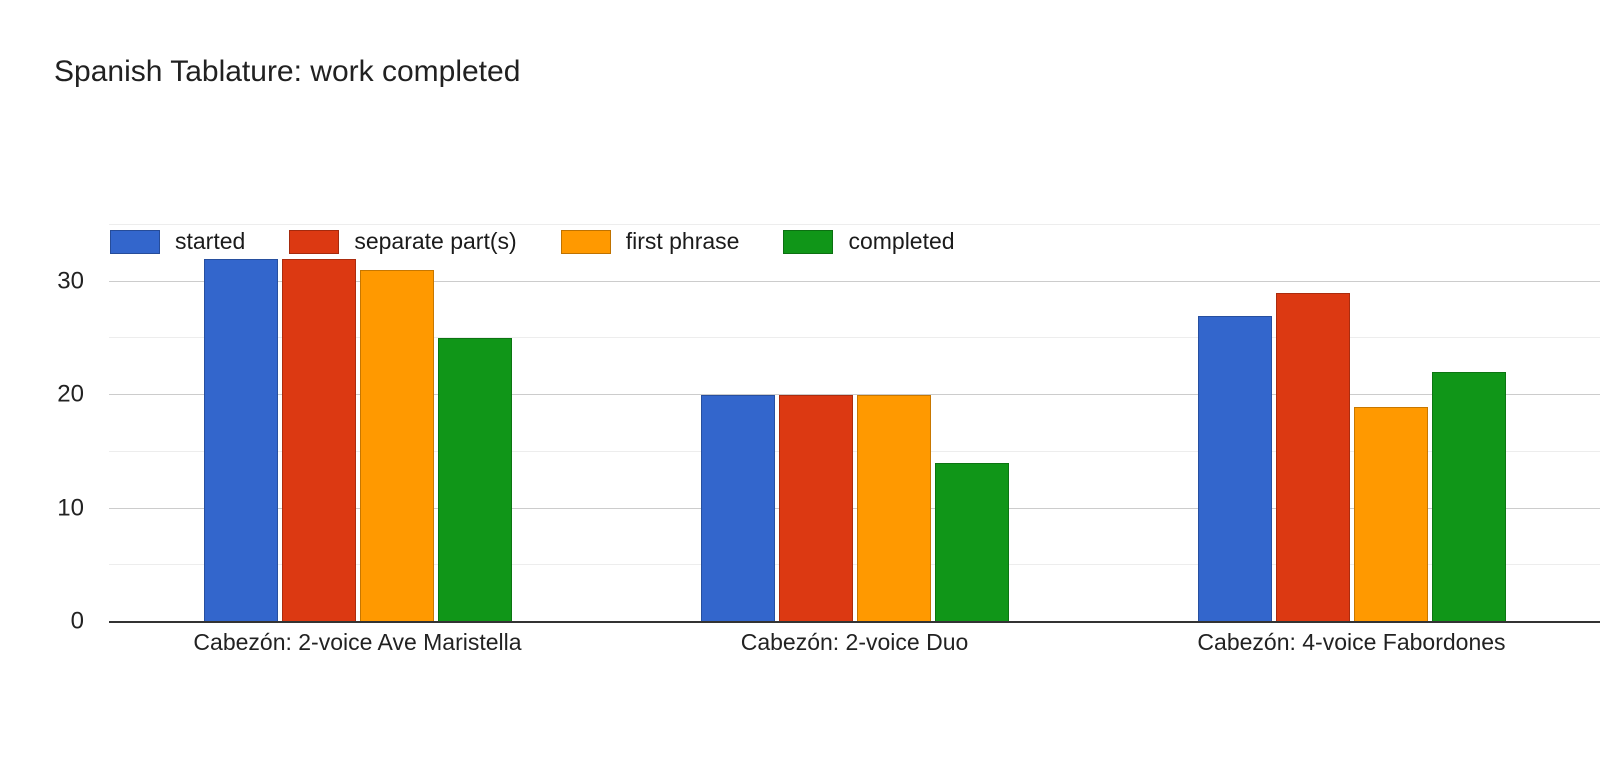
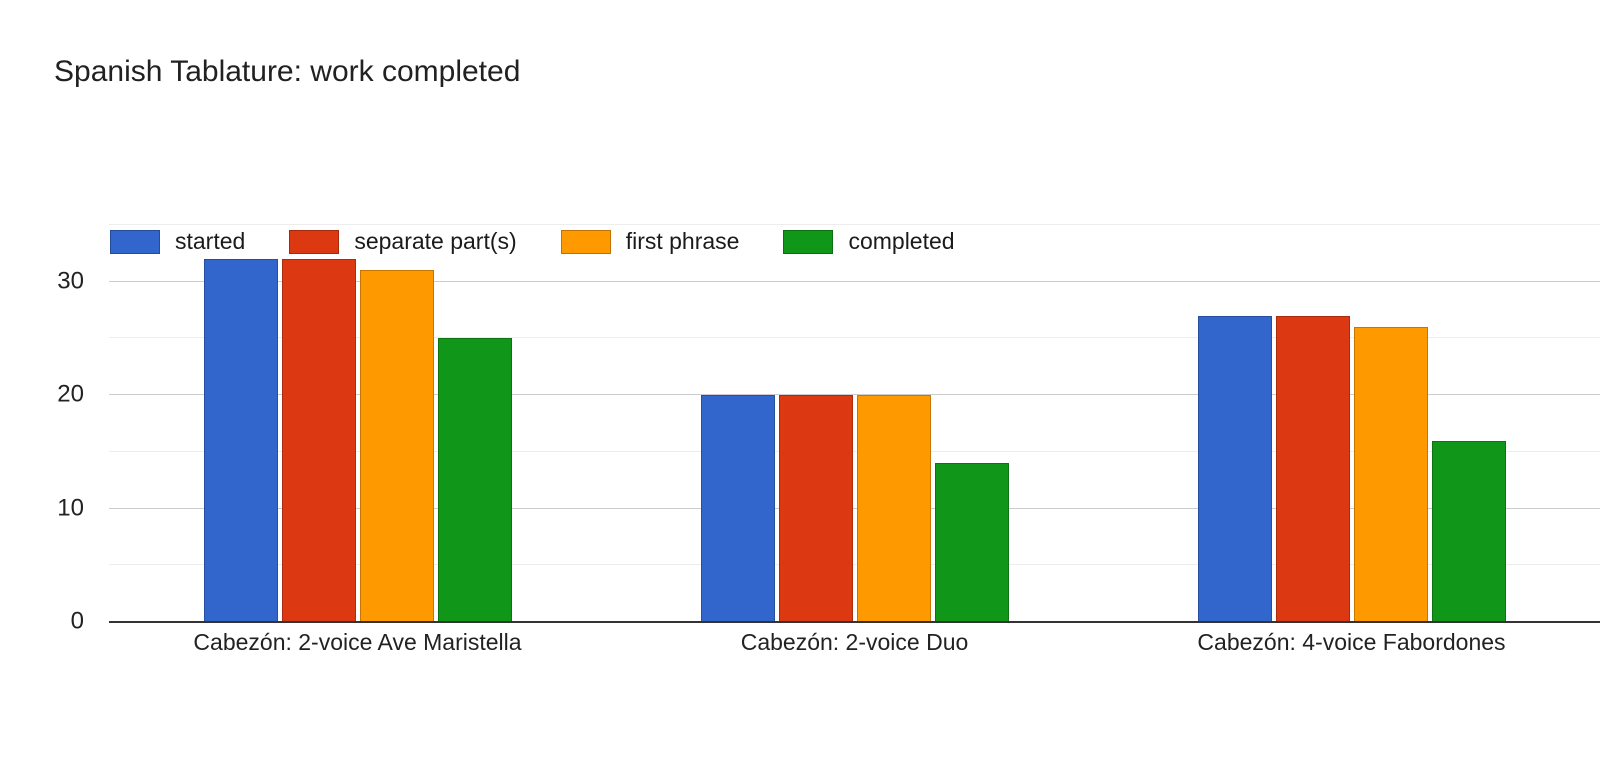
separate part(s)/Cabezón: 4-voice Fabordones: 29 -> 27
first phrase/Cabezón: 4-voice Fabordones: 19 -> 26
completed/Cabezón: 4-voice Fabordones: 22 -> 16
